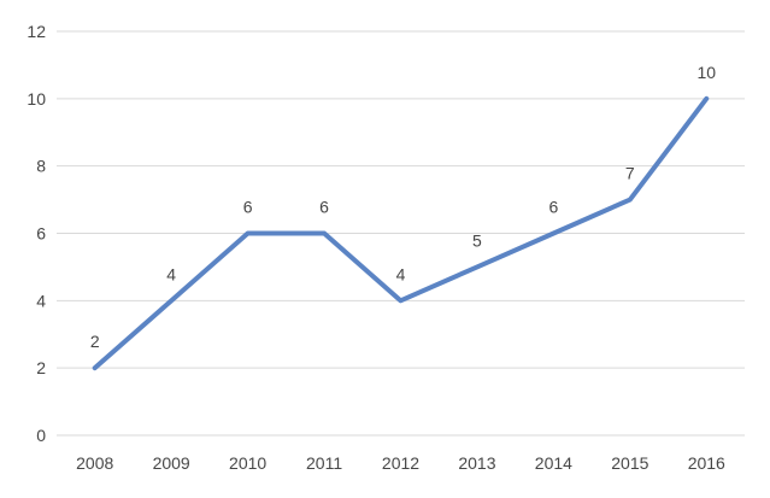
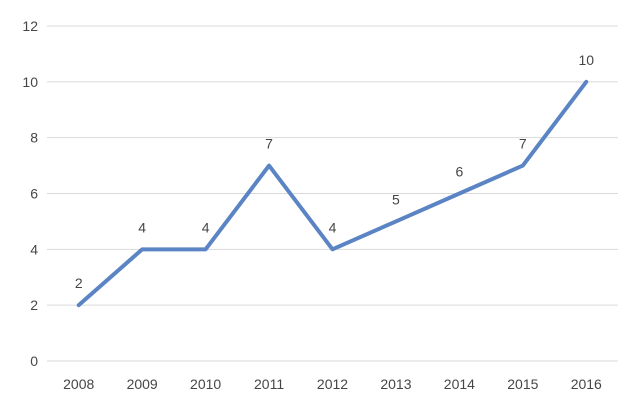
2010: 6 -> 4
2011: 6 -> 7
